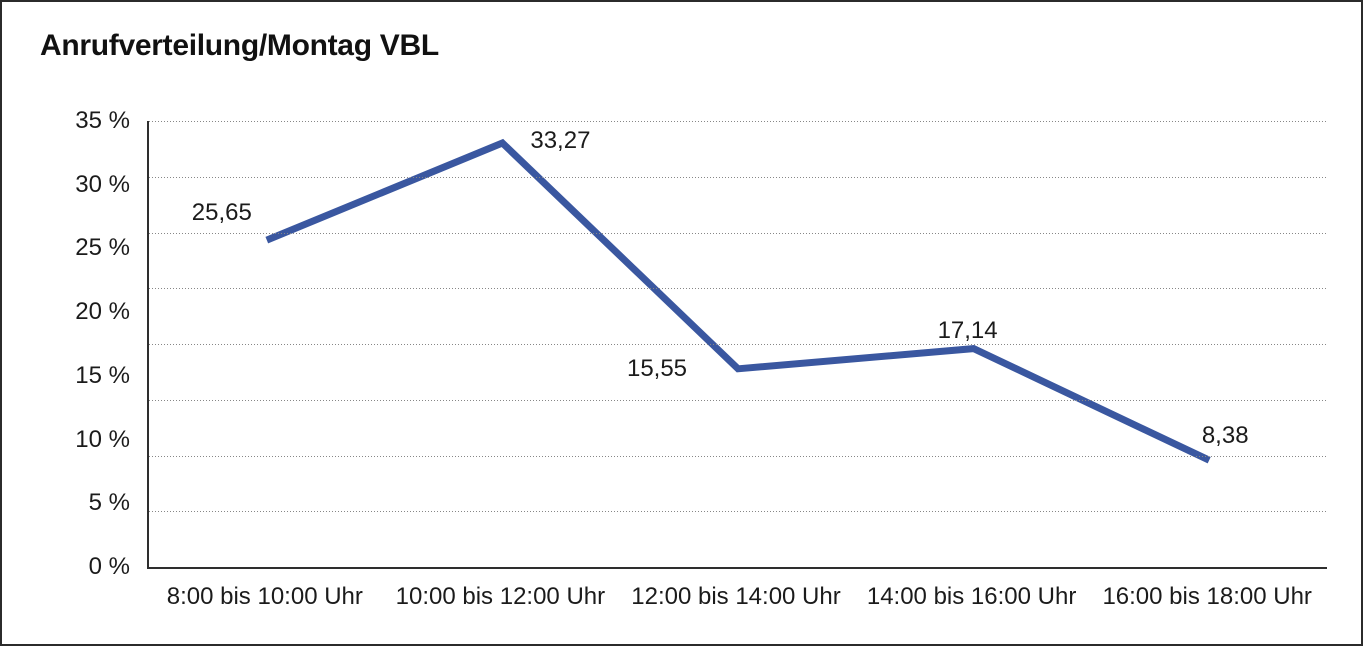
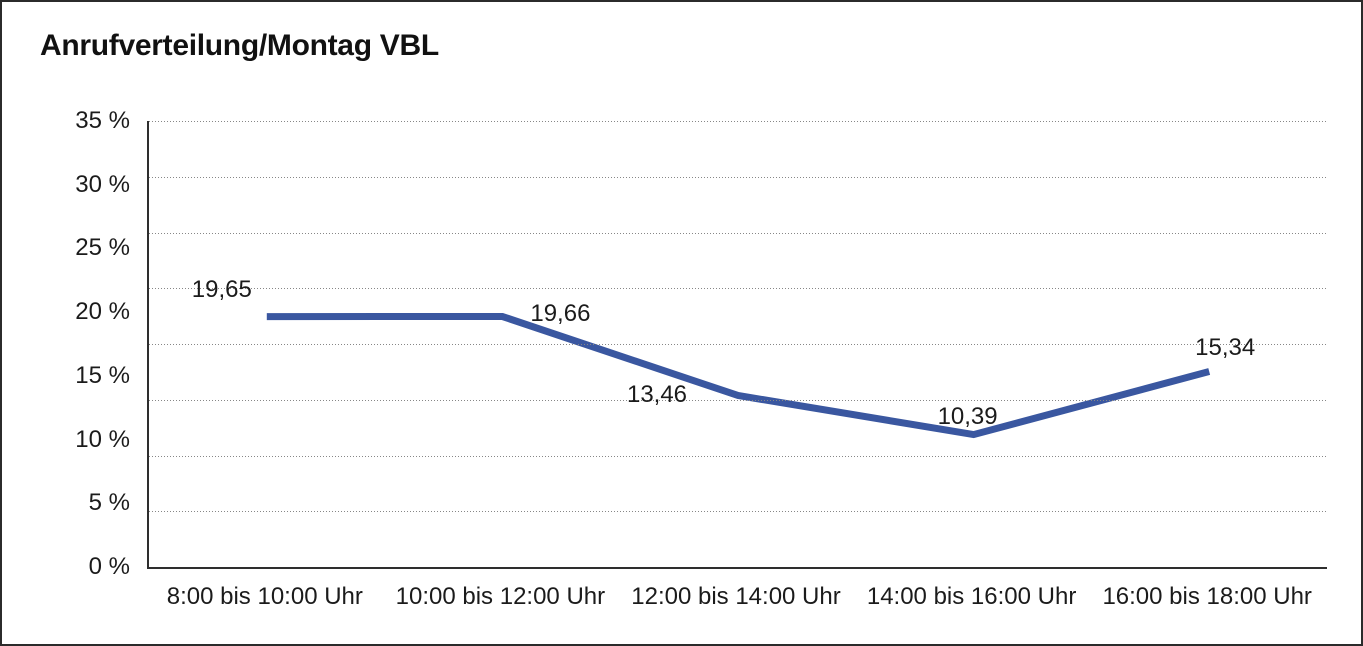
8:00 bis 10:00 Uhr: 25,65 -> 19,65
10:00 bis 12:00 Uhr: 33,27 -> 19,66
12:00 bis 14:00 Uhr: 15,55 -> 13,46
14:00 bis 16:00 Uhr: 17,14 -> 10,39
16:00 bis 18:00 Uhr: 8,38 -> 15,34
